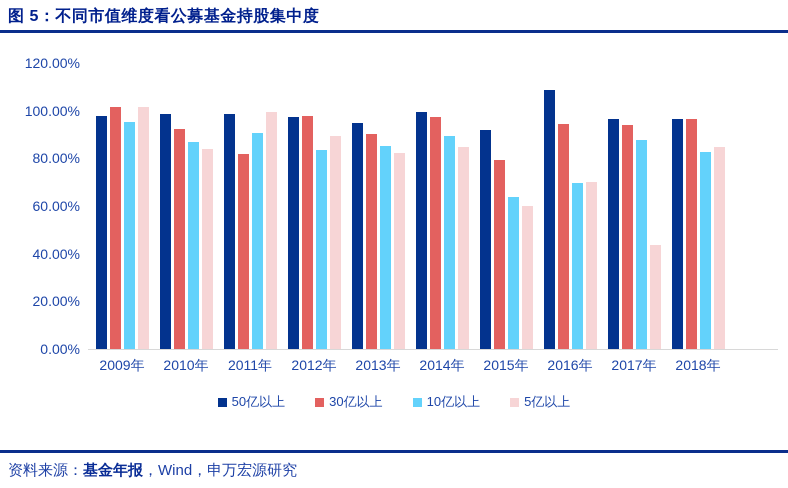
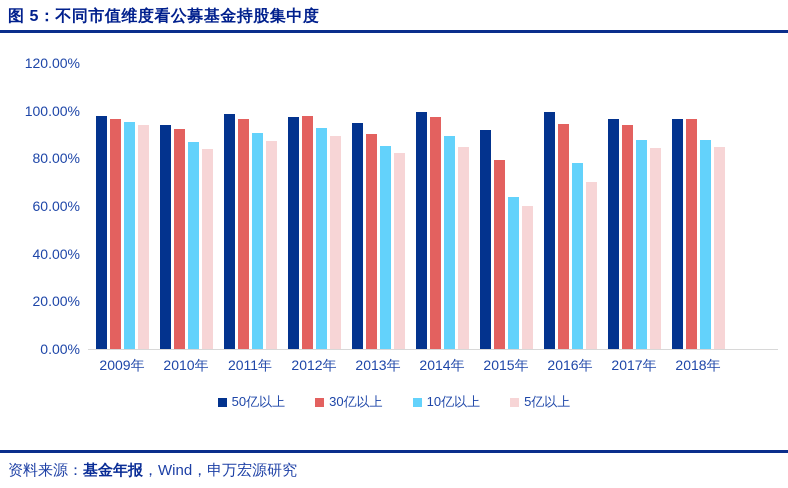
30亿以上/2009年: 102% -> 97%
5亿以上/2009年: 102% -> 94%
50亿以上/2010年: 99% -> 94%
30亿以上/2011年: 82% -> 97%
5亿以上/2011年: 100% -> 88%
10亿以上/2012年: 84% -> 93%
50亿以上/2016年: 109% -> 100%
10亿以上/2016年: 70% -> 78%
5亿以上/2017年: 44% -> 85%
10亿以上/2018年: 83% -> 88%
